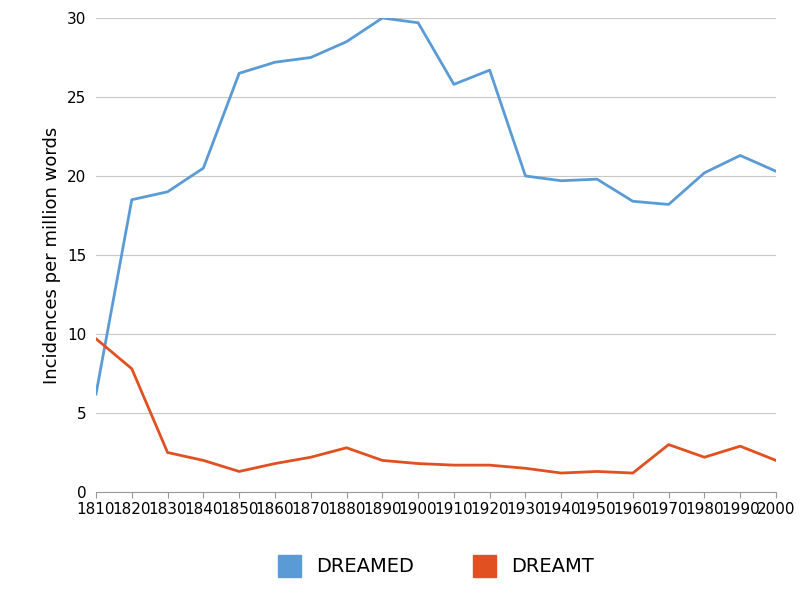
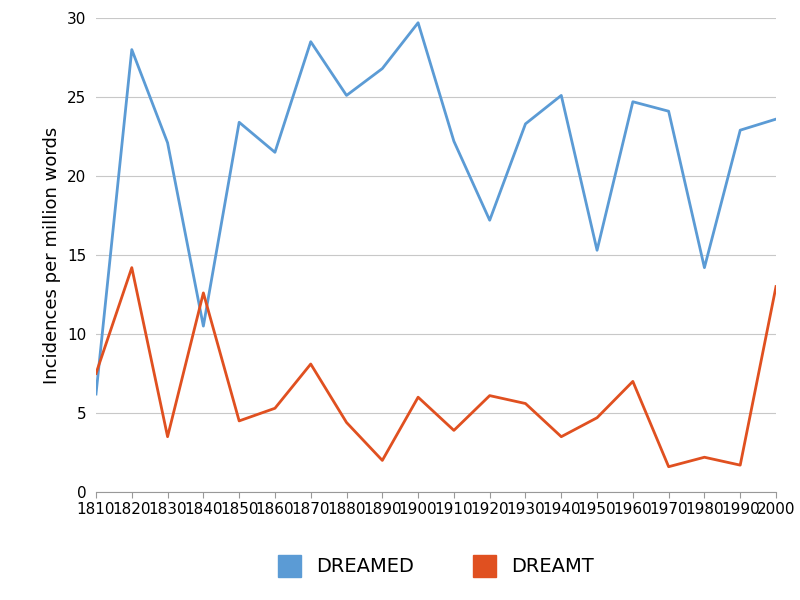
DREAMT/1810: 9.7 -> 7.5
DREAMED/1820: 18.5 -> 28.0
DREAMT/1820: 7.8 -> 14.2
DREAMED/1830: 19.0 -> 22.1
DREAMT/1830: 2.5 -> 3.5
DREAMED/1840: 20.5 -> 10.5
DREAMT/1840: 2.0 -> 12.6
DREAMED/1850: 26.5 -> 23.4
DREAMT/1850: 1.3 -> 4.5
DREAMED/1860: 27.2 -> 21.5
DREAMT/1860: 1.8 -> 5.3
DREAMED/1870: 27.5 -> 28.5
DREAMT/1870: 2.2 -> 8.1
DREAMED/1880: 28.5 -> 25.1
DREAMT/1880: 2.8 -> 4.4
DREAMED/1890: 30.0 -> 26.8
DREAMT/1900: 1.8 -> 6.0
DREAMED/1910: 25.8 -> 22.2
DREAMT/1910: 1.7 -> 3.9
DREAMED/1920: 26.7 -> 17.2
DREAMT/1920: 1.7 -> 6.1
DREAMED/1930: 20.0 -> 23.3
DREAMT/1930: 1.5 -> 5.6
DREAMED/1940: 19.7 -> 25.1
DREAMT/1940: 1.2 -> 3.5
DREAMED/1950: 19.8 -> 15.3
DREAMT/1950: 1.3 -> 4.7
DREAMED/1960: 18.4 -> 24.7
DREAMT/1960: 1.2 -> 7.0
DREAMED/1970: 18.2 -> 24.1
DREAMT/1970: 3.0 -> 1.6
DREAMED/1980: 20.2 -> 14.2
DREAMED/1990: 21.3 -> 22.9
DREAMT/1990: 2.9 -> 1.7
DREAMED/2000: 20.3 -> 23.6
DREAMT/2000: 2.0 -> 13.0
